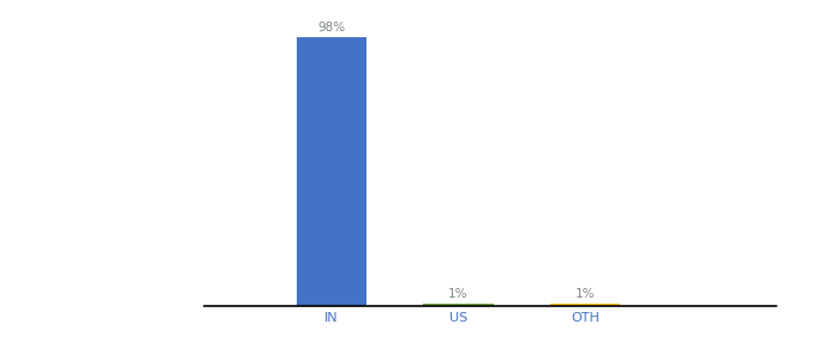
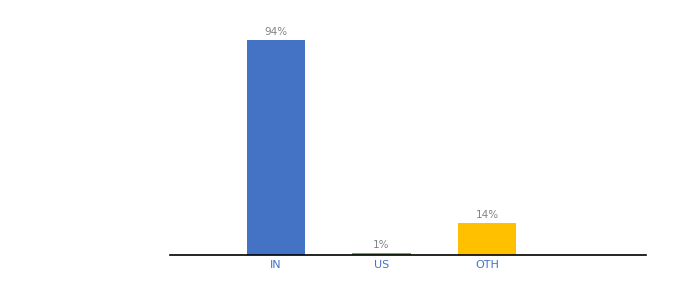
IN: 98% -> 94%
OTH: 1% -> 14%
